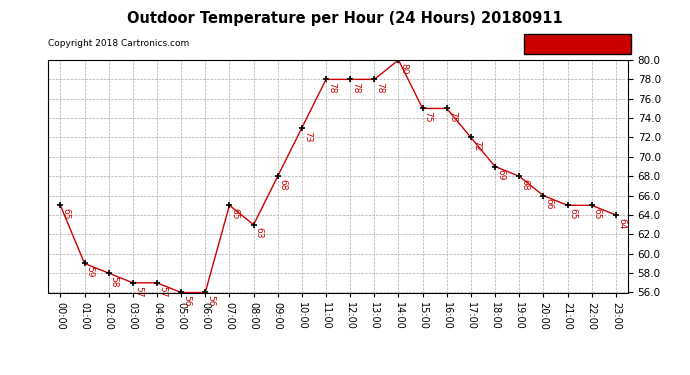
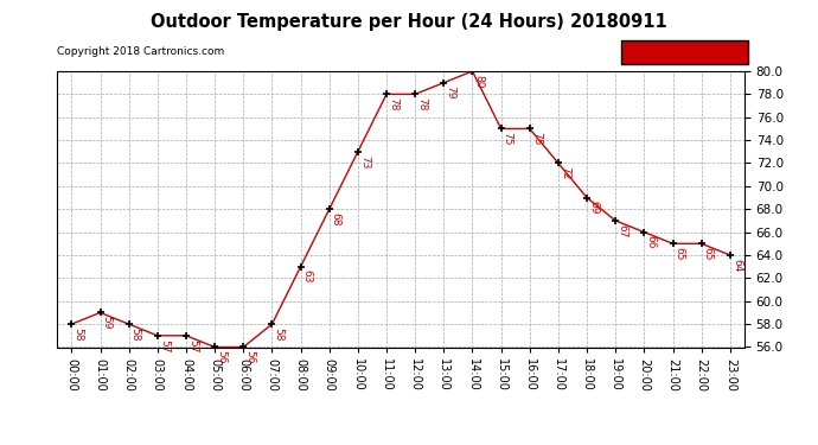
00:00: 65 -> 58
07:00: 65 -> 58
13:00: 78 -> 79
19:00: 68 -> 67
